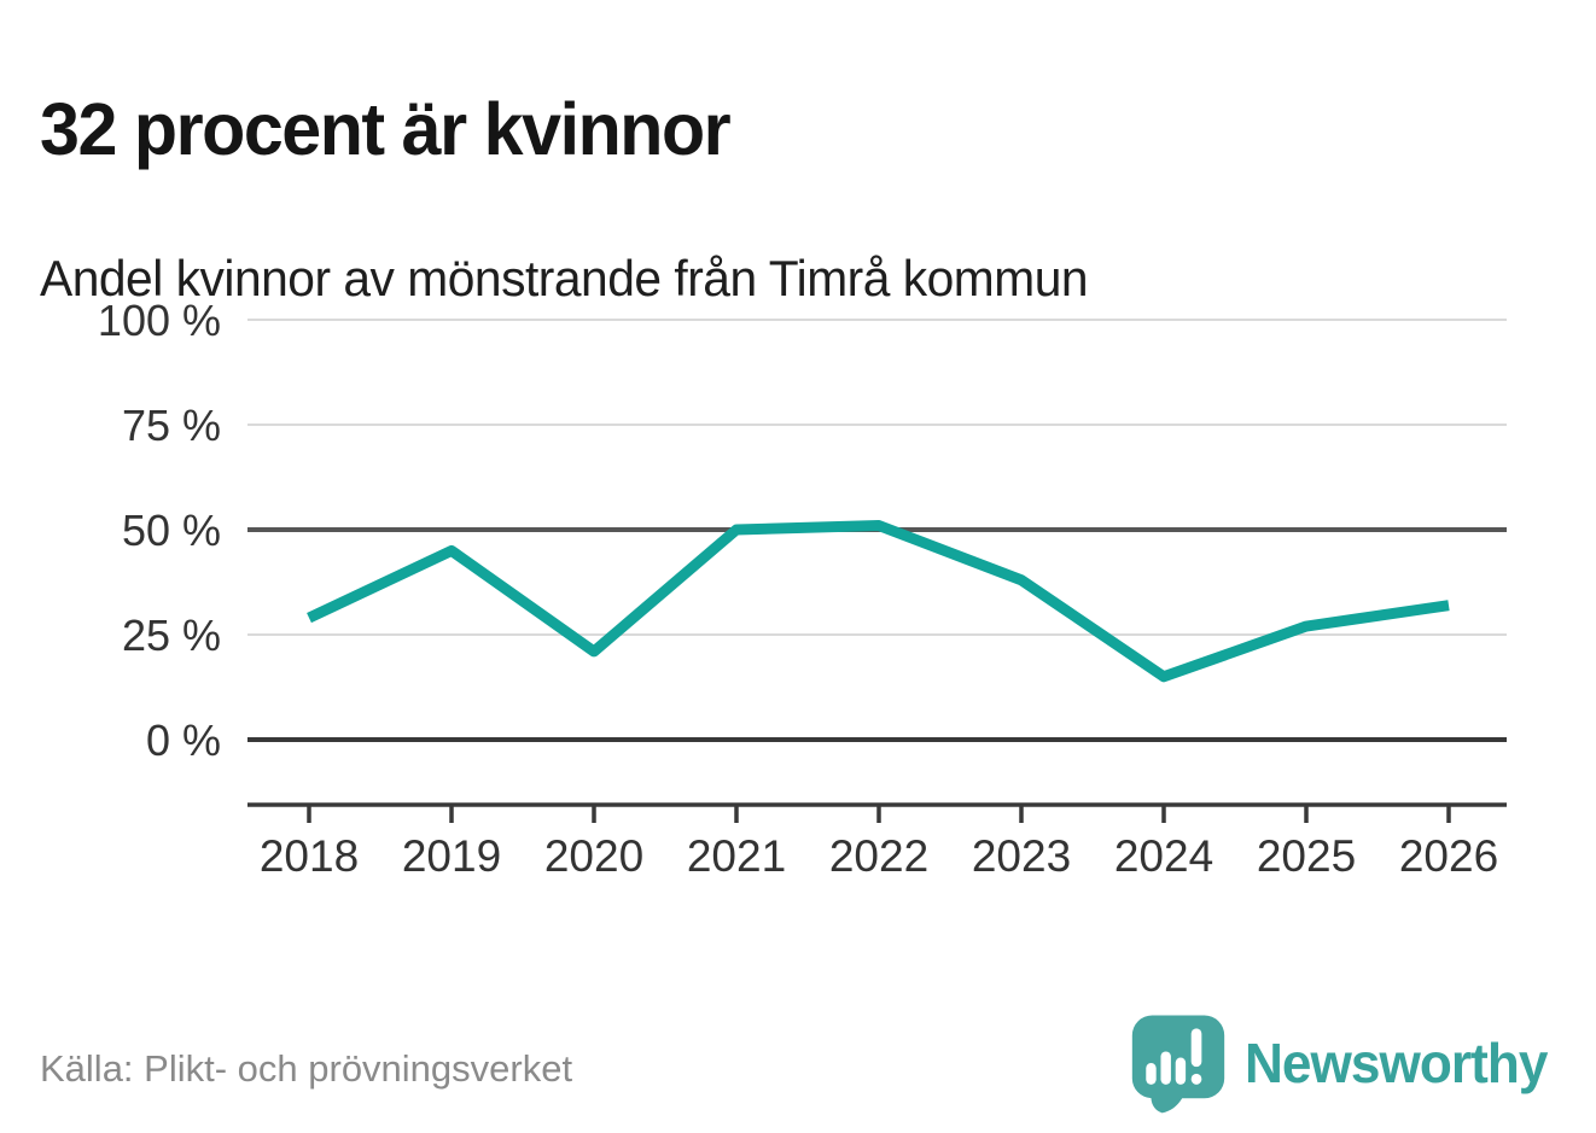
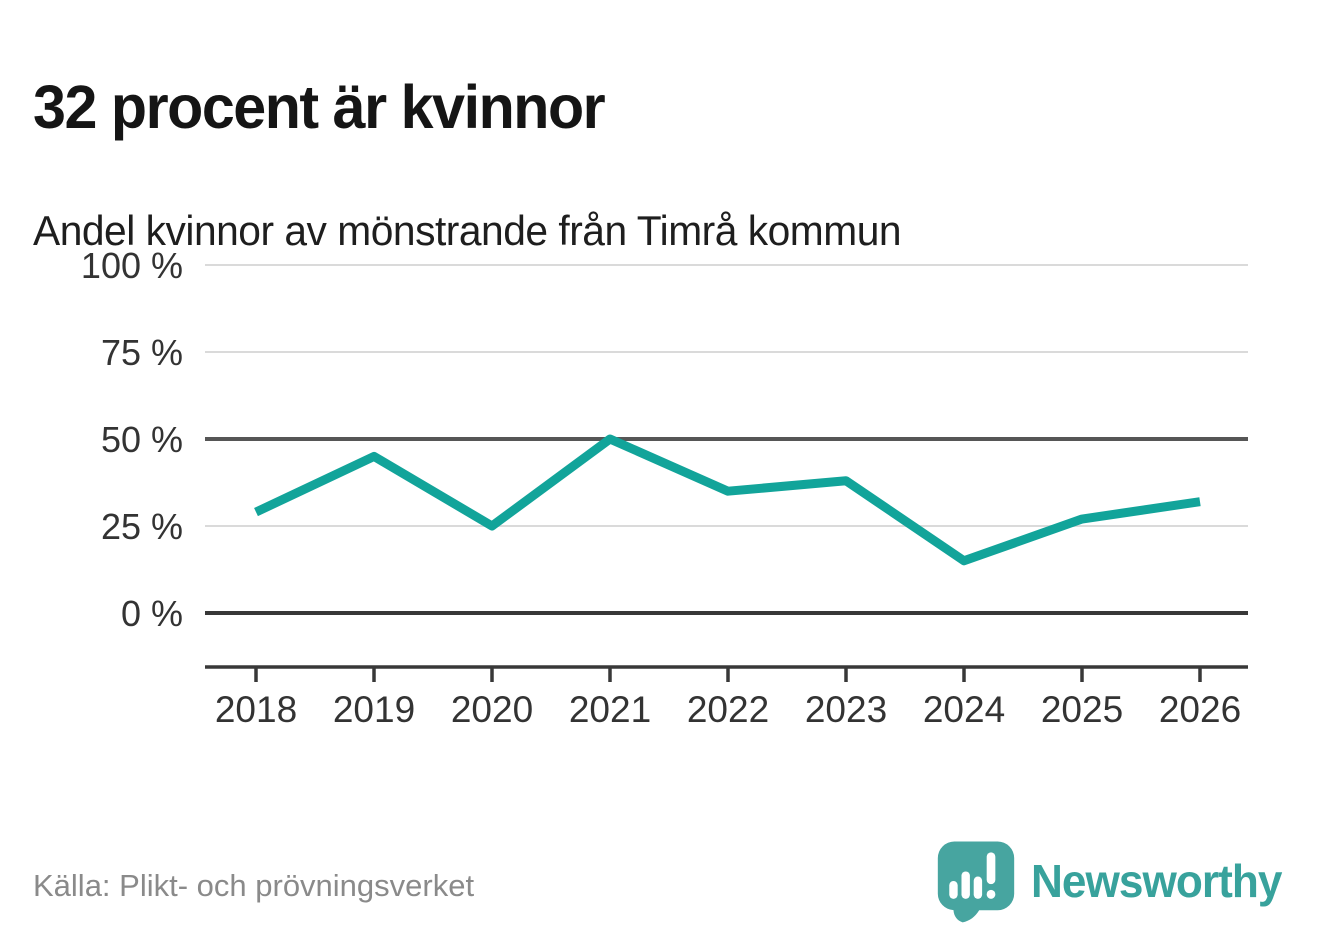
2020: 21% -> 25%
2022: 51% -> 35%
